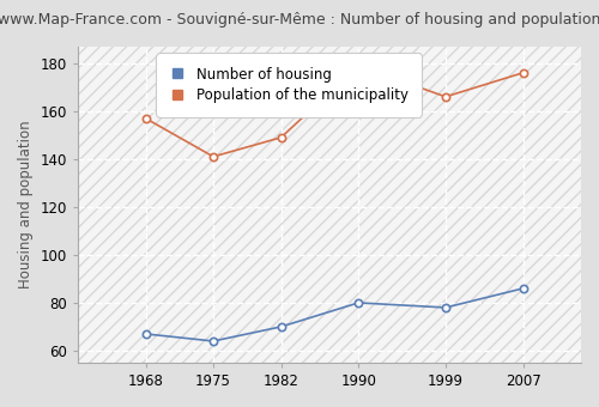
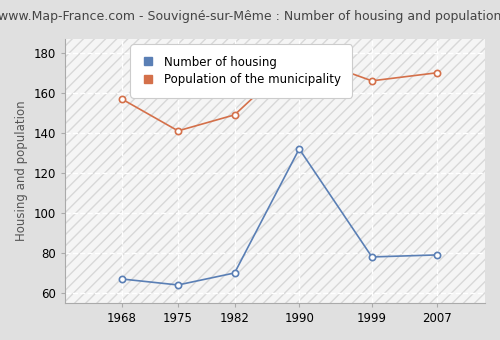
Number of housing/1990: 80 -> 132
Number of housing/2007: 86 -> 79
Population of the municipality/2007: 176 -> 170
